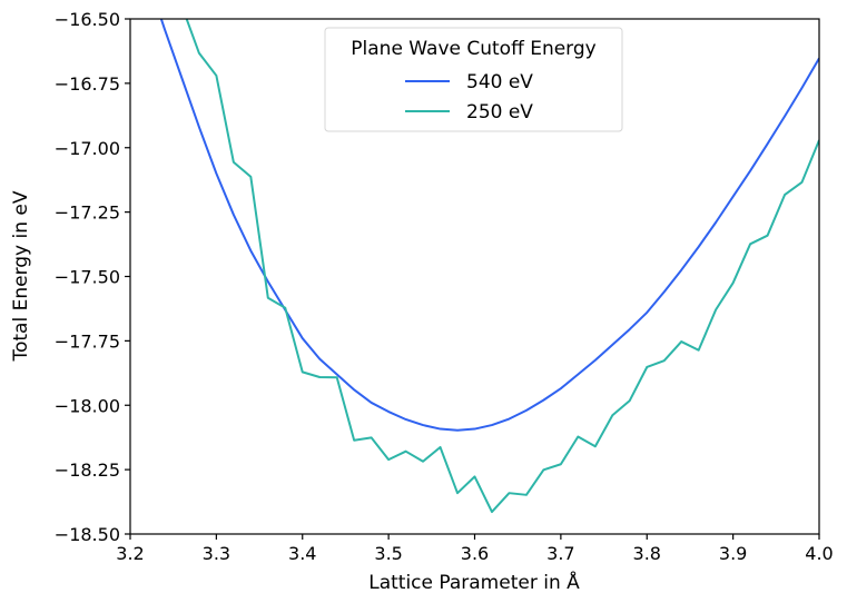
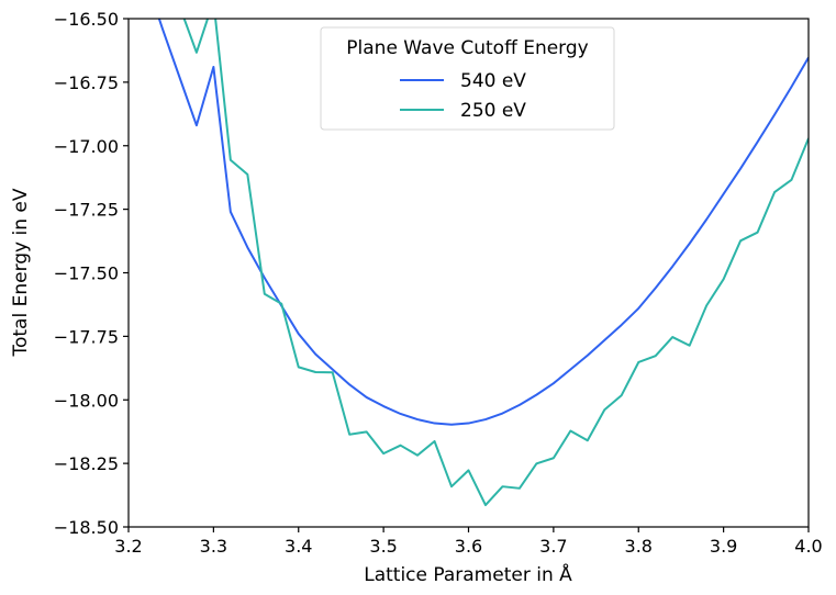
540 eV/3.3: -17.10 -> -16.69
250 eV/3.3: -16.72 -> -16.43
